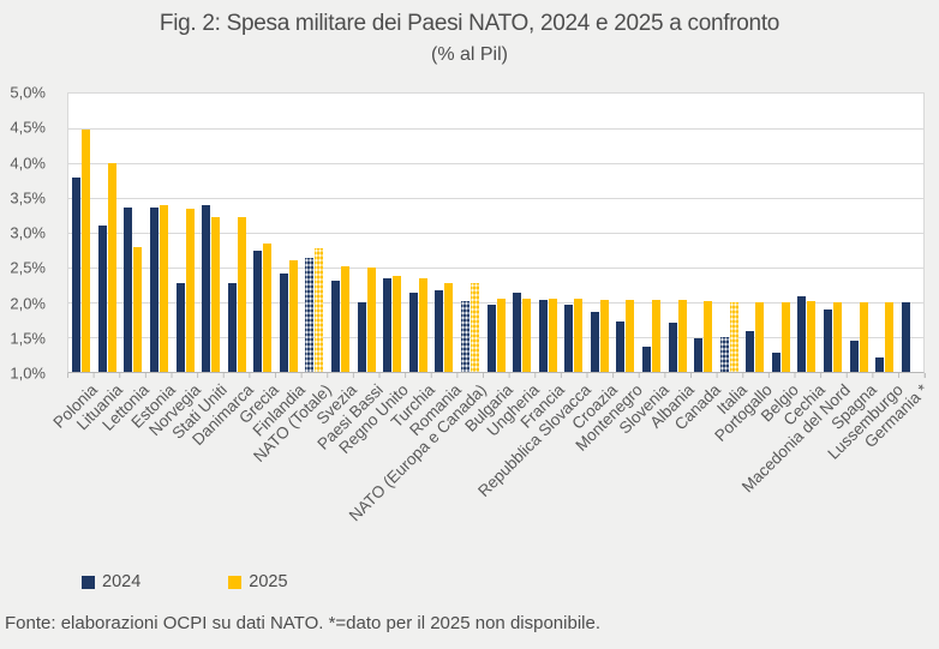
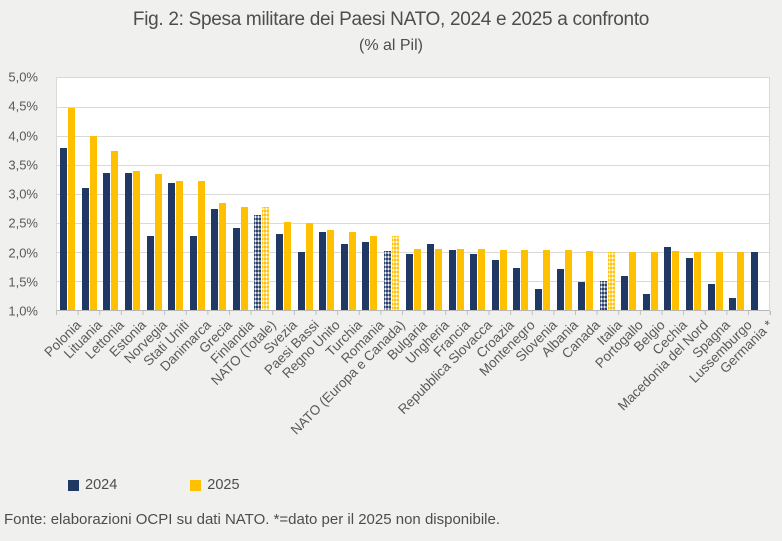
2025/Lettonia: 2,8% -> 3,7%
2024/Stati Uniti: 3,4% -> 3,2%
2025/Finlandia: 2,6% -> 2,8%
